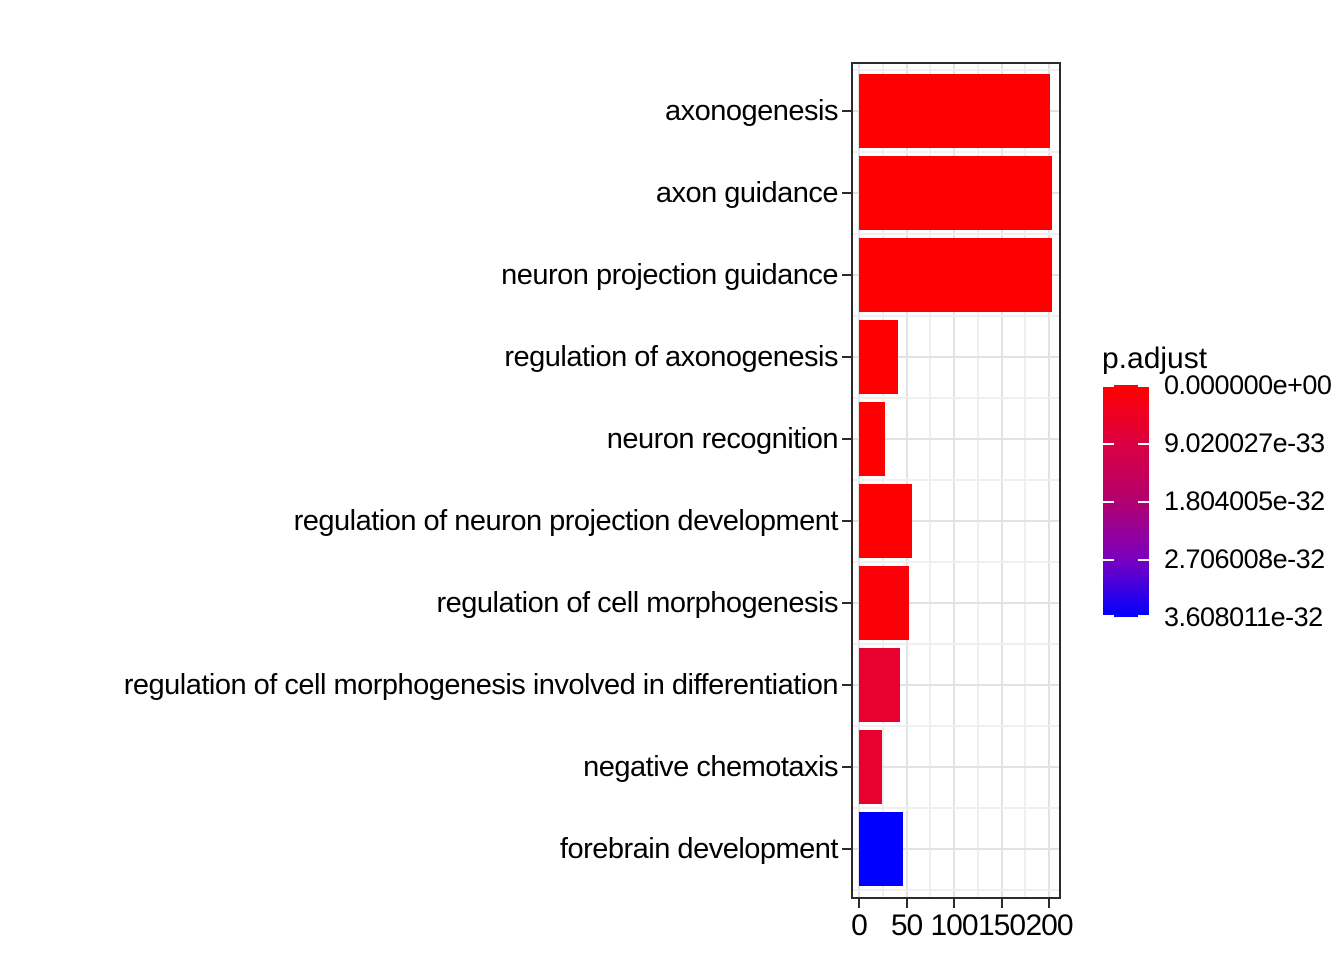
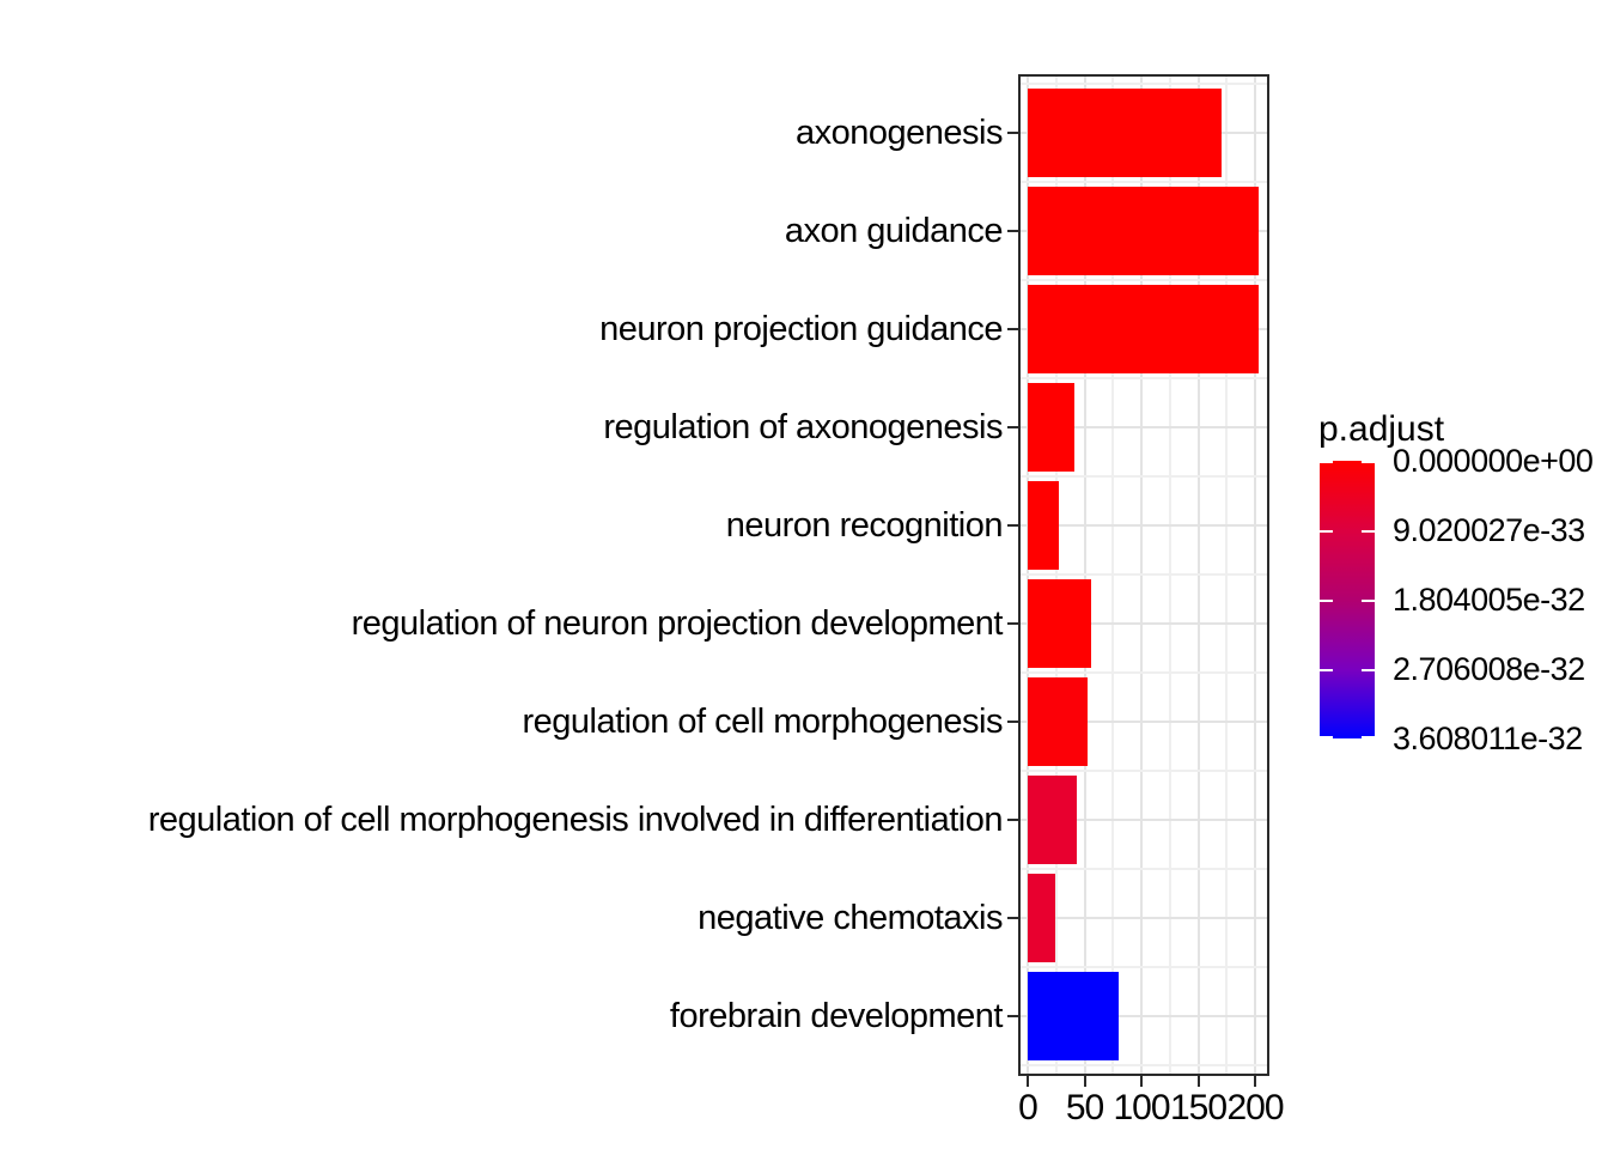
axonogenesis: 200 -> 170
forebrain development: 50 -> 80
